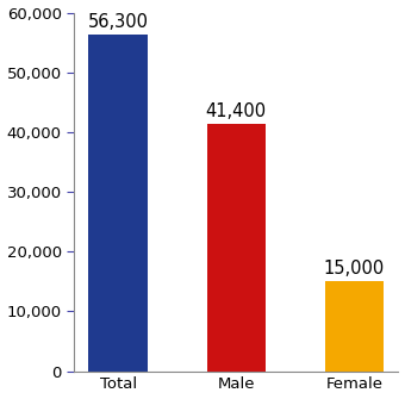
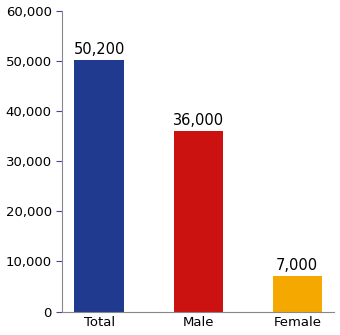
Total: 56,300 -> 50,200
Male: 41,400 -> 36,000
Female: 15,000 -> 7,000
